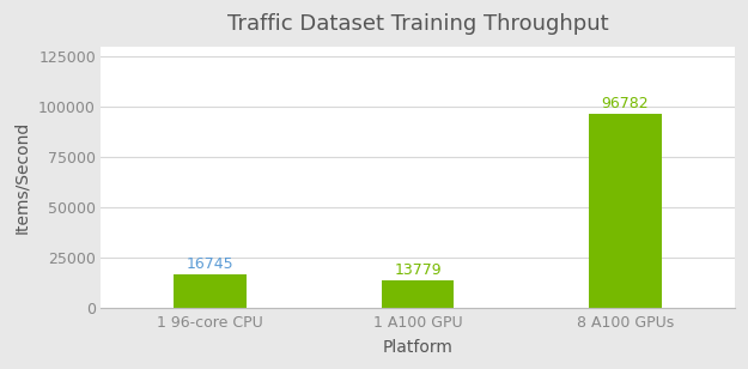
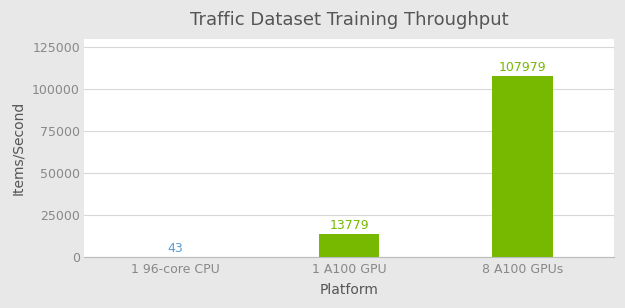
1 96-core CPU: 16745 -> 43
8 A100 GPUs: 96782 -> 107979
